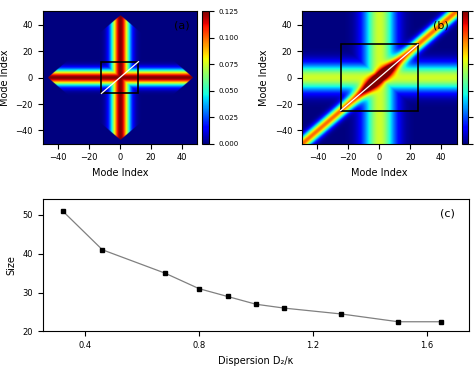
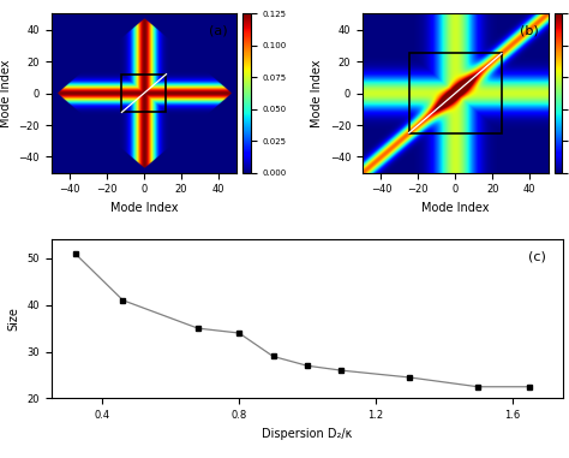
0.8: 31.0 -> 34.0
